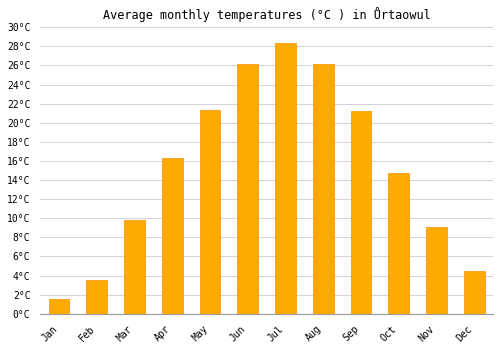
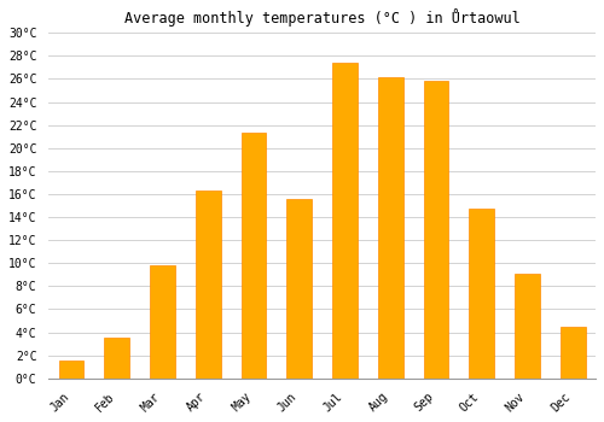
Jun: 26.2°C -> 15.6°C
Jul: 28.3°C -> 27.4°C
Sep: 21.2°C -> 25.8°C
